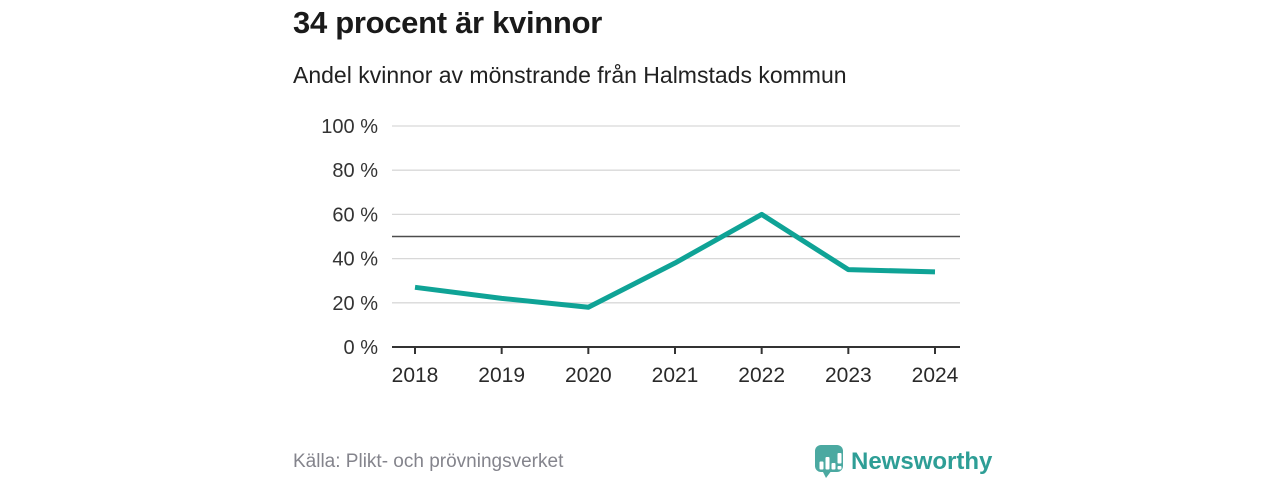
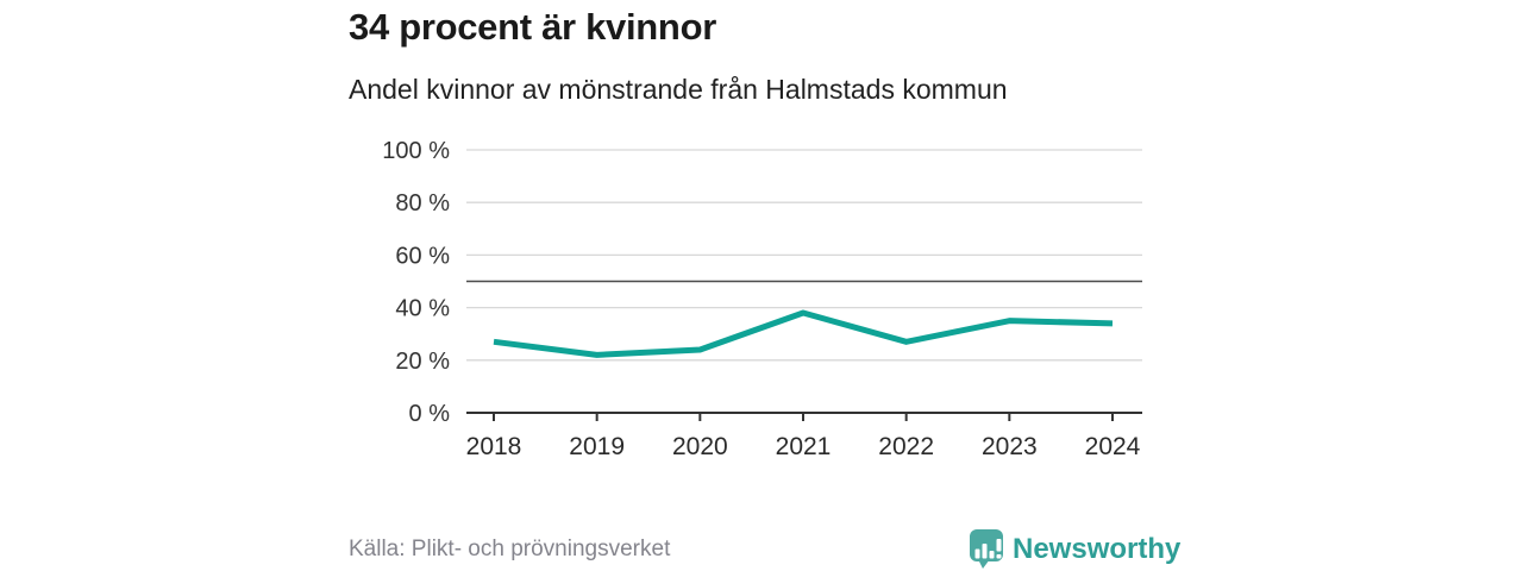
2020: 18% -> 24%
2022: 60% -> 27%
